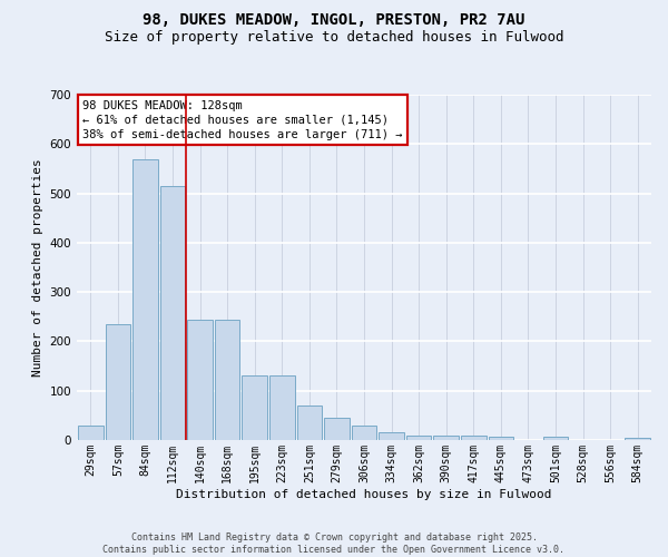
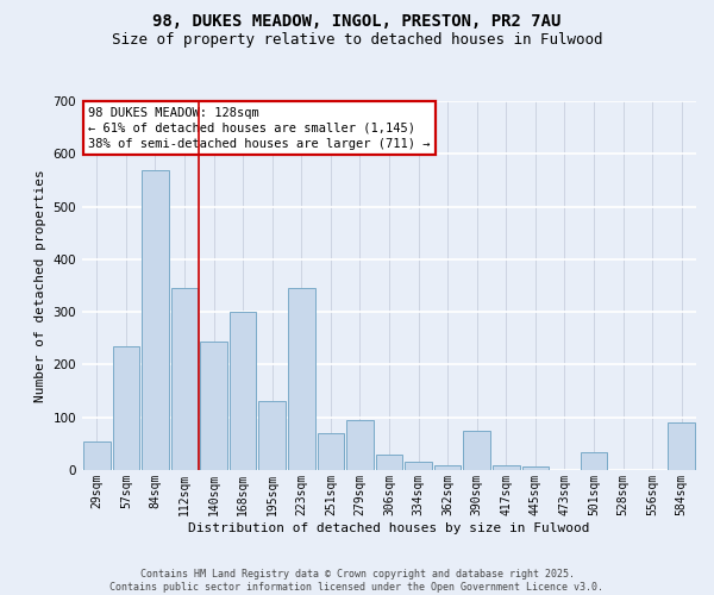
29sqm: 30 -> 55
112sqm: 515 -> 345
168sqm: 245 -> 300
223sqm: 130 -> 345
279sqm: 45 -> 95
390sqm: 10 -> 75
501sqm: 6 -> 35
584sqm: 5 -> 90
